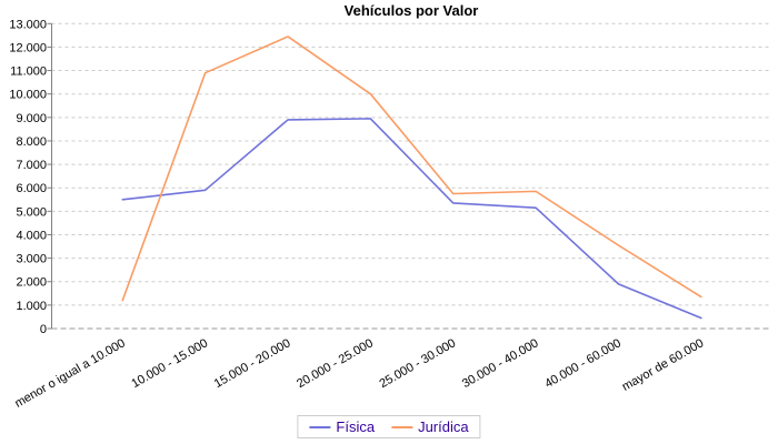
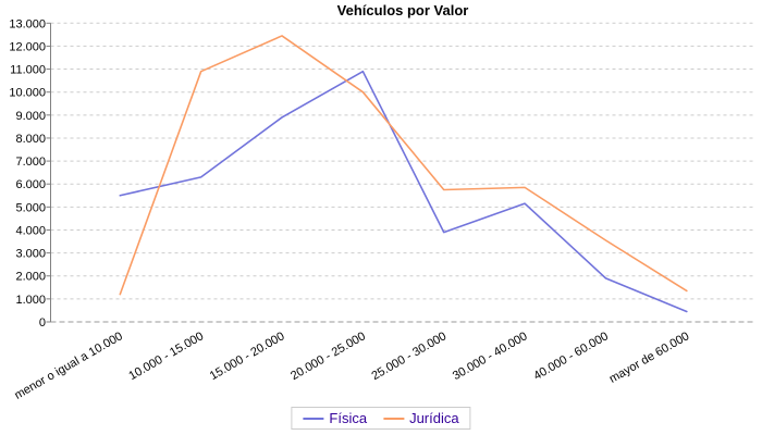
Física/10.000 - 15.000: 5900 -> 6300
Física/20.000 - 25.000: 9000 -> 10900
Física/25.000 - 30.000: 5400 -> 3900
